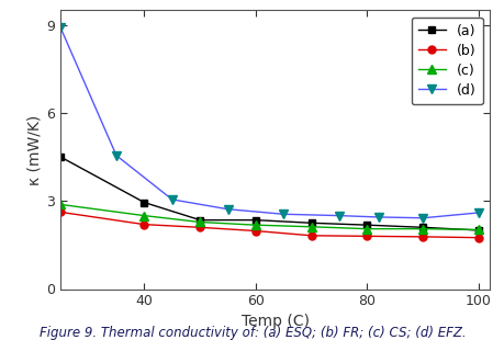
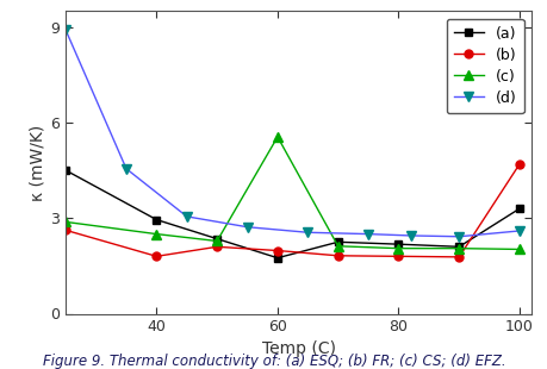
(b)/40: 2.20 -> 1.80
(a)/60: 2.35 -> 1.75
(c)/60: 2.18 -> 5.55
(a)/100: 2.00 -> 3.30
(b)/100: 1.75 -> 4.70
